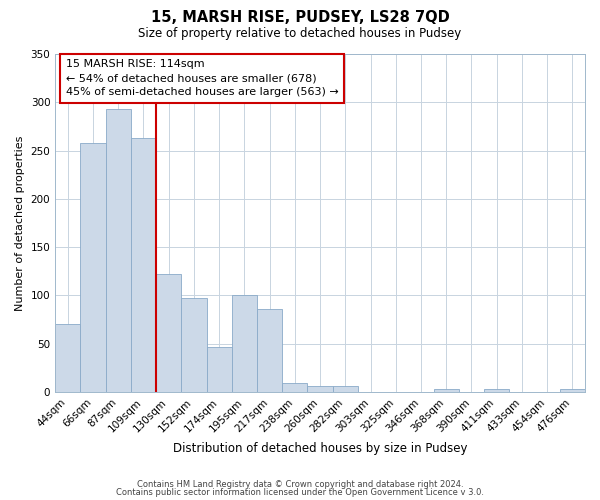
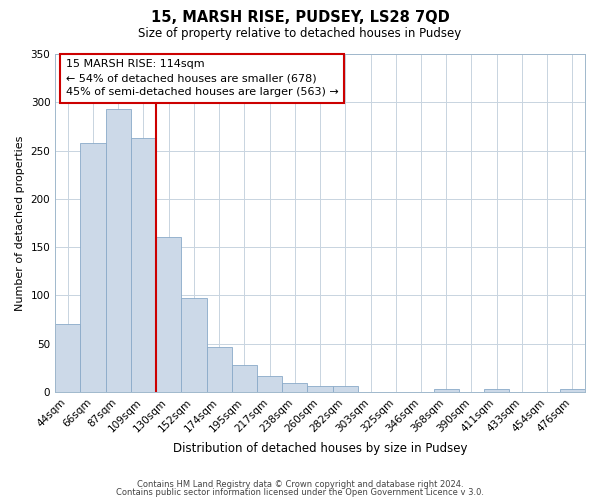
130sqm: 122 -> 160
195sqm: 100 -> 28
217sqm: 86 -> 16
